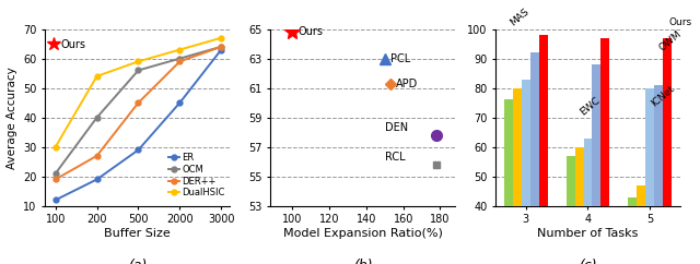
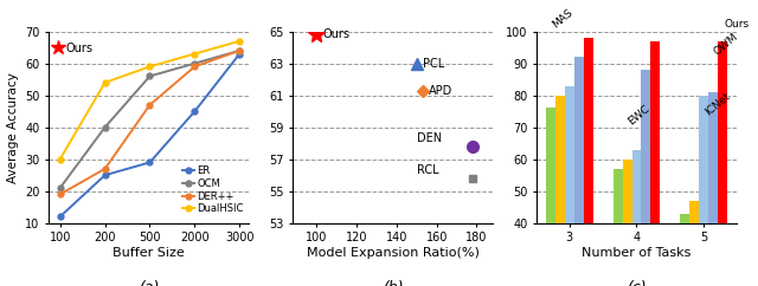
ER/200: 19 -> 25
DER++/500: 45 -> 47
